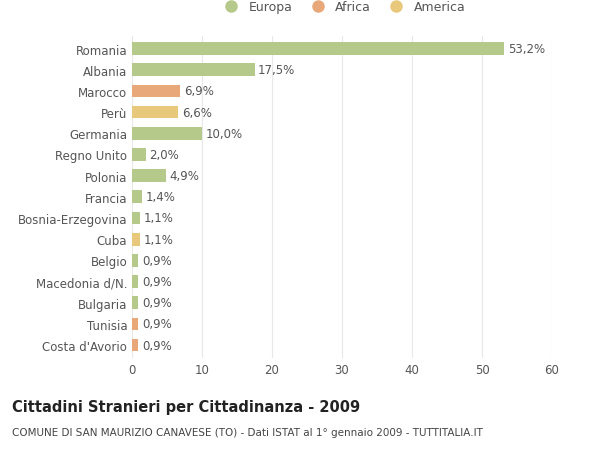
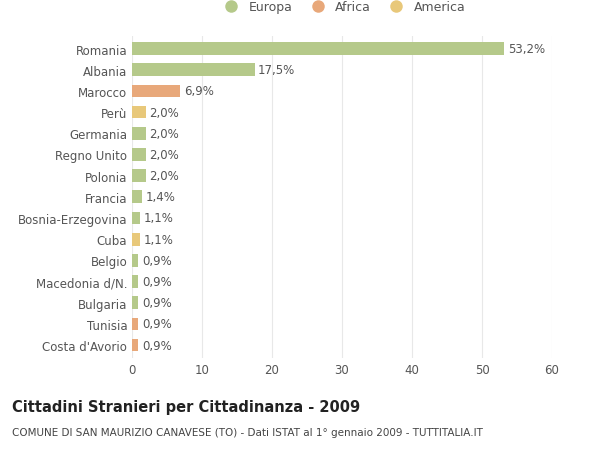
Perù: 6,6% -> 2,0%
Germania: 10,0% -> 2,0%
Polonia: 4,9% -> 2,0%
